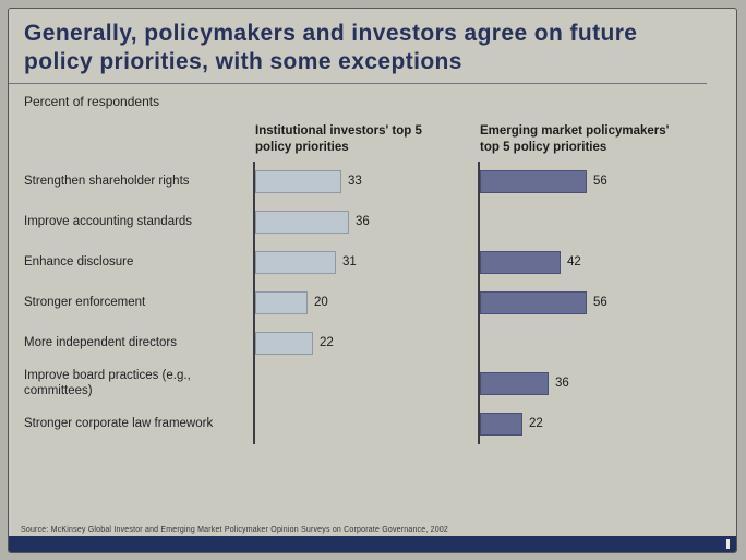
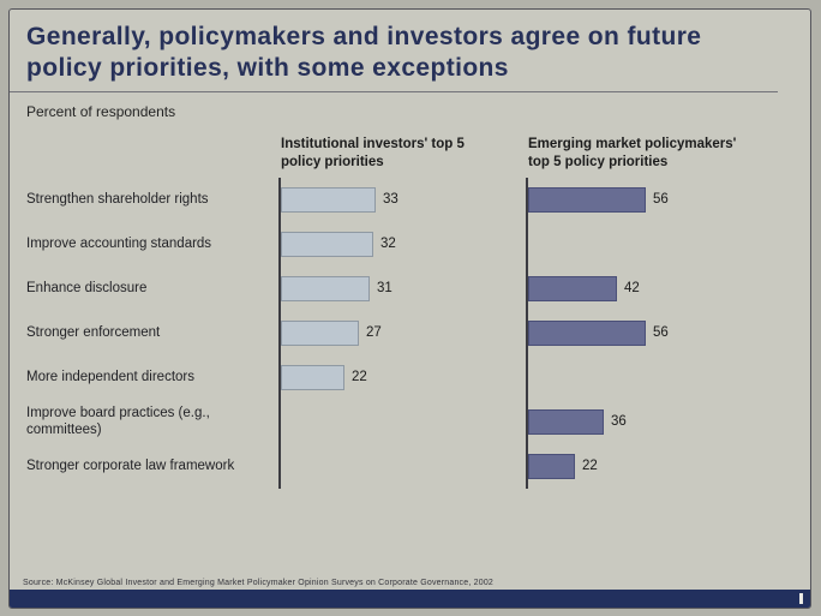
Institutional investors' top 5 policy priorities/Improve accounting standards: 36 -> 32
Institutional investors' top 5 policy priorities/Stronger enforcement: 20 -> 27
